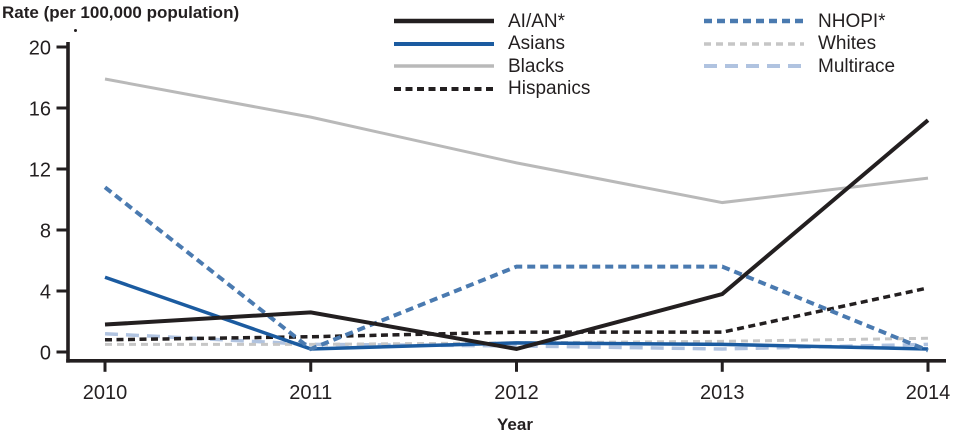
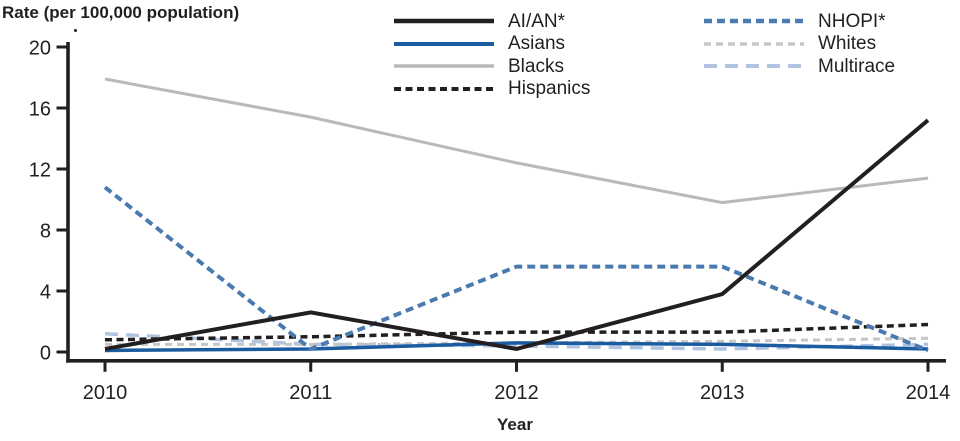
AI/AN*/2010: 1.8 -> 0.2
Asians/2010: 4.9 -> 0.1
Hispanics/2014: 4.2 -> 1.8
